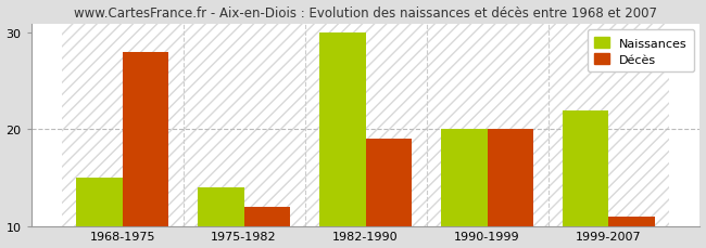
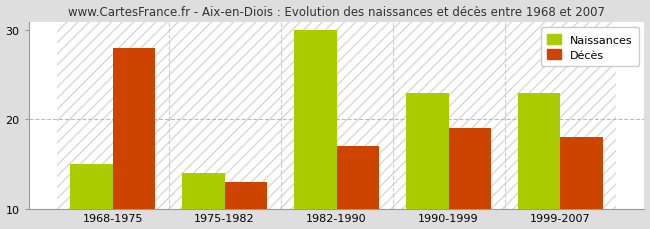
Décès/1975-1982: 12 -> 13
Décès/1982-1990: 19 -> 17
Naissances/1990-1999: 20 -> 23
Décès/1990-1999: 20 -> 19
Naissances/1999-2007: 22 -> 23
Décès/1999-2007: 11 -> 18
